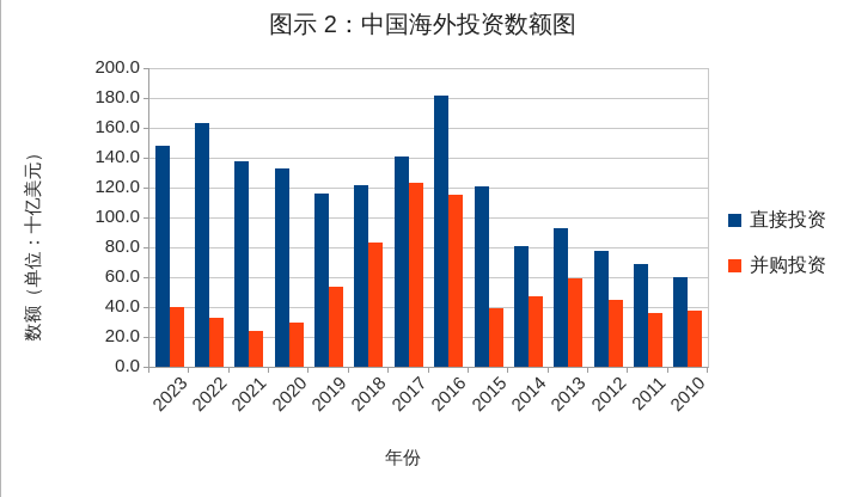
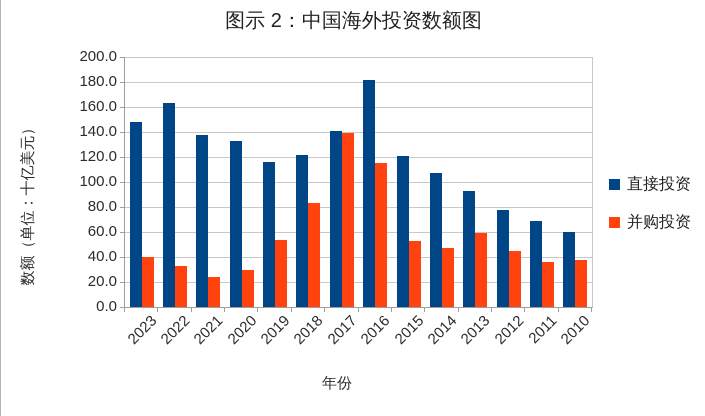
并购投资/2017: 123 -> 139
并购投资/2015: 39 -> 53
直接投资/2014: 81 -> 107
